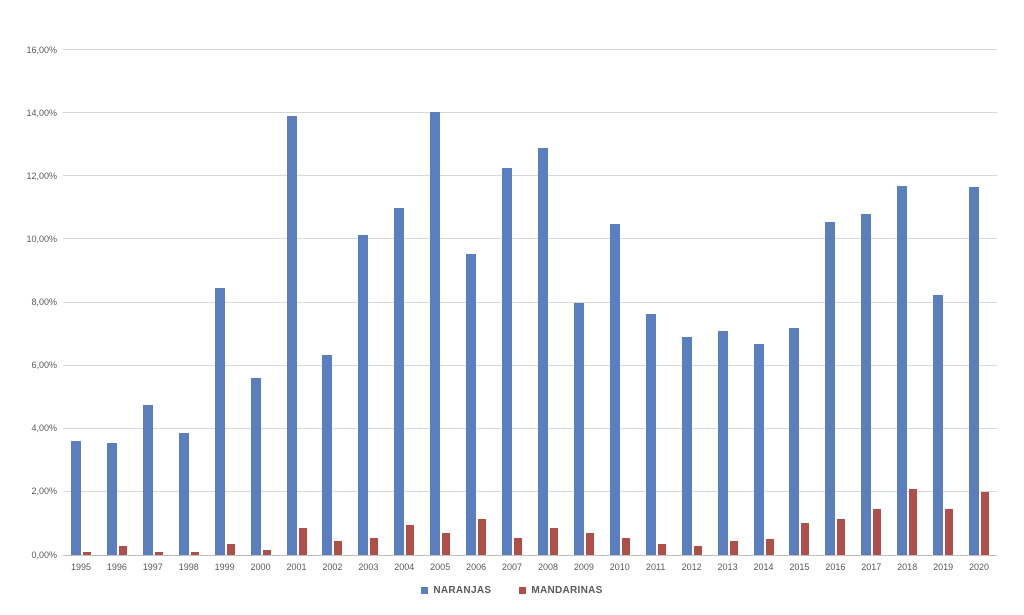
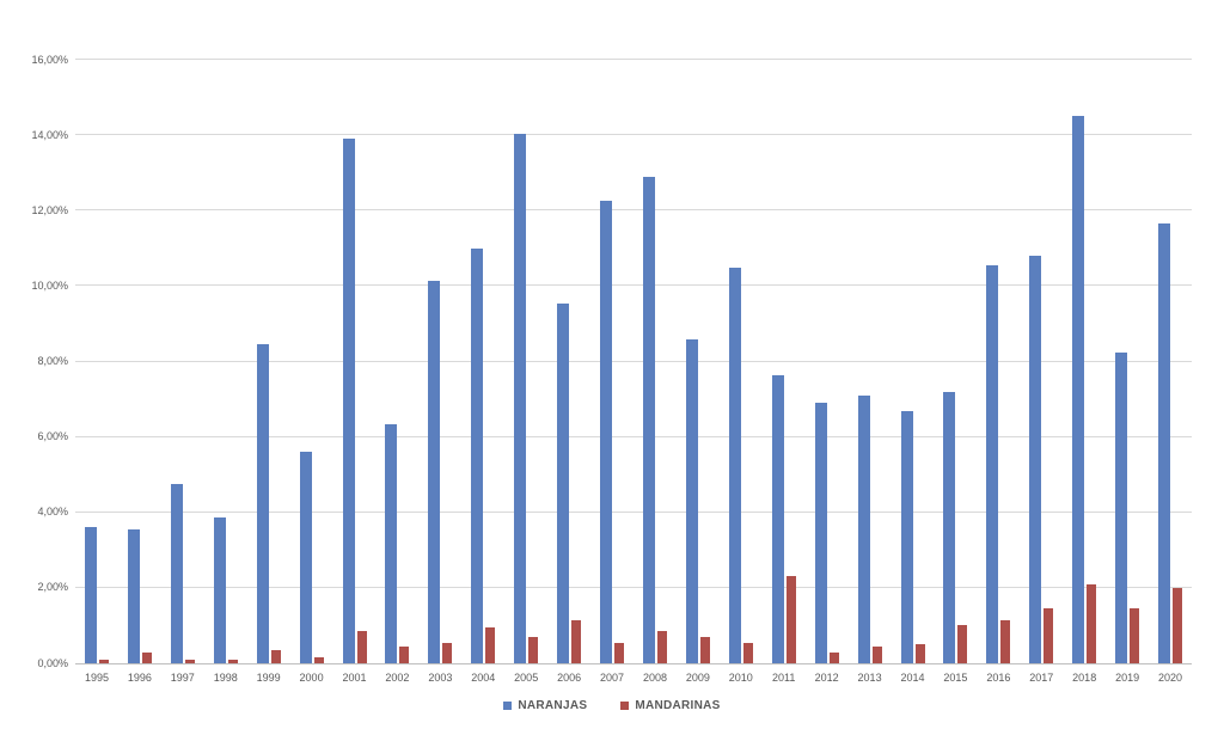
NARANJAS/2009: 8,0% -> 8,6%
MANDARINAS/2011: 0,3% -> 2,3%
NARANJAS/2018: 11,7% -> 14,5%
